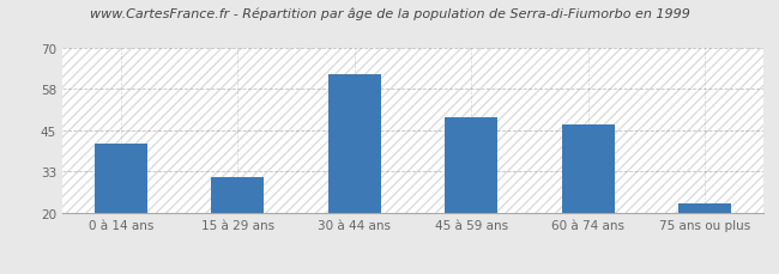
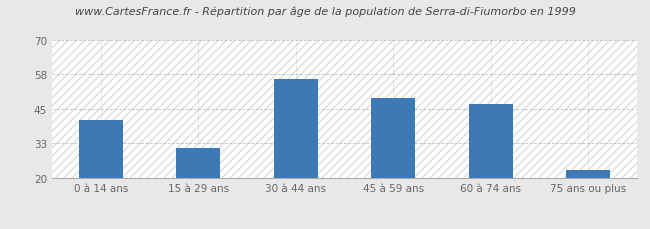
30 à 44 ans: 62 -> 56
